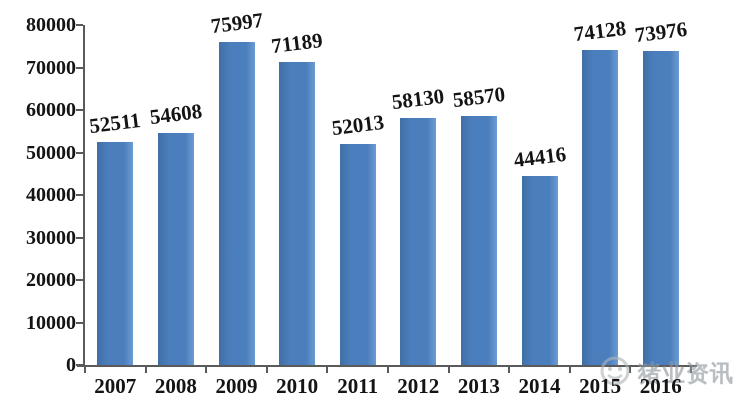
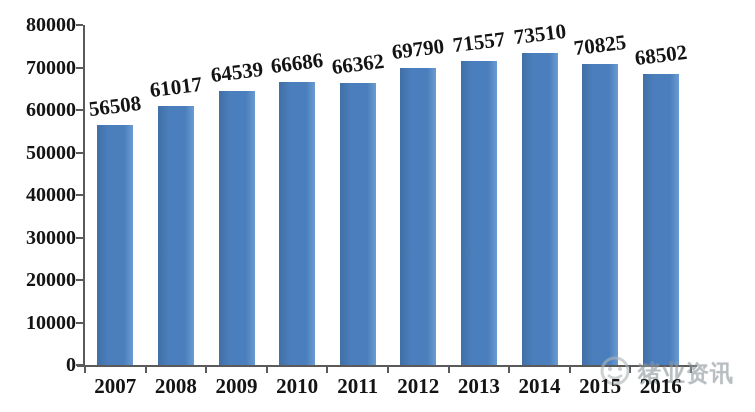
2007: 52511 -> 56508
2008: 54608 -> 61017
2009: 75997 -> 64539
2010: 71189 -> 66686
2011: 52013 -> 66362
2012: 58130 -> 69790
2013: 58570 -> 71557
2014: 44416 -> 73510
2015: 74128 -> 70825
2016: 73976 -> 68502
